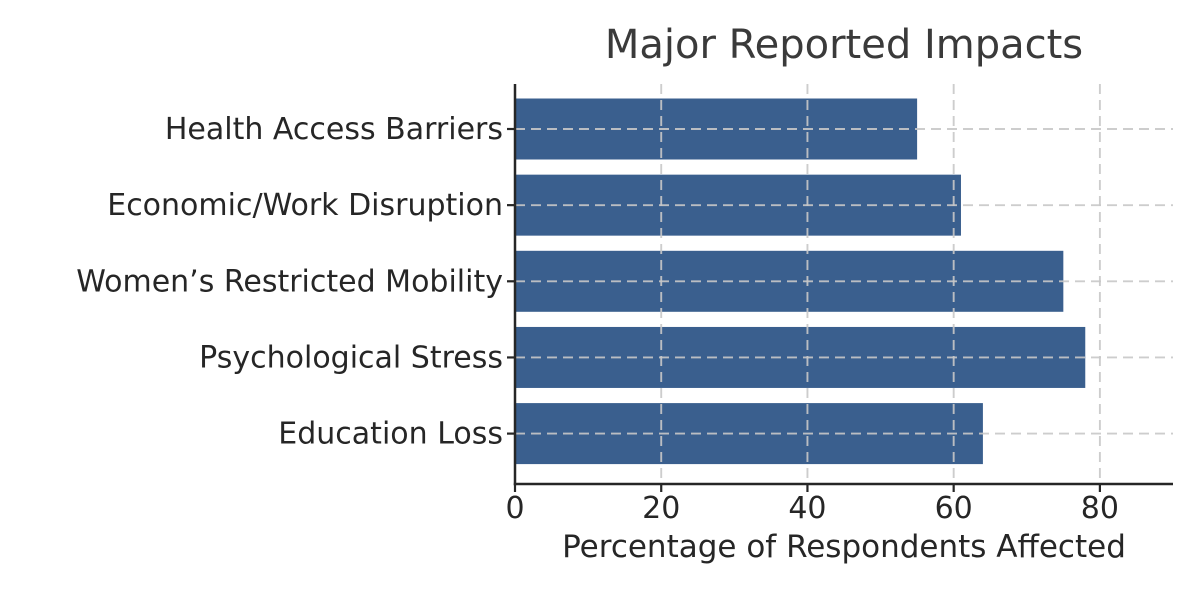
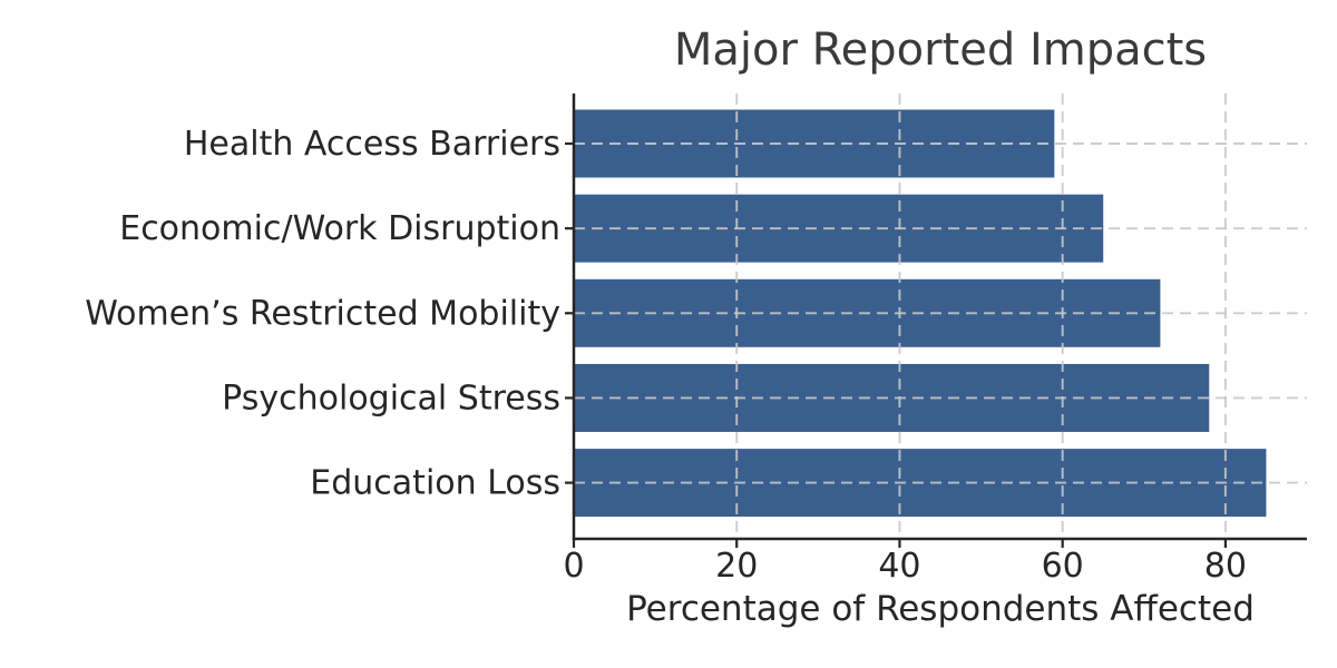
Health Access Barriers: 55 -> 59
Economic/Work Disruption: 61 -> 65
Women’s Restricted Mobility: 75 -> 72
Education Loss: 64 -> 85
